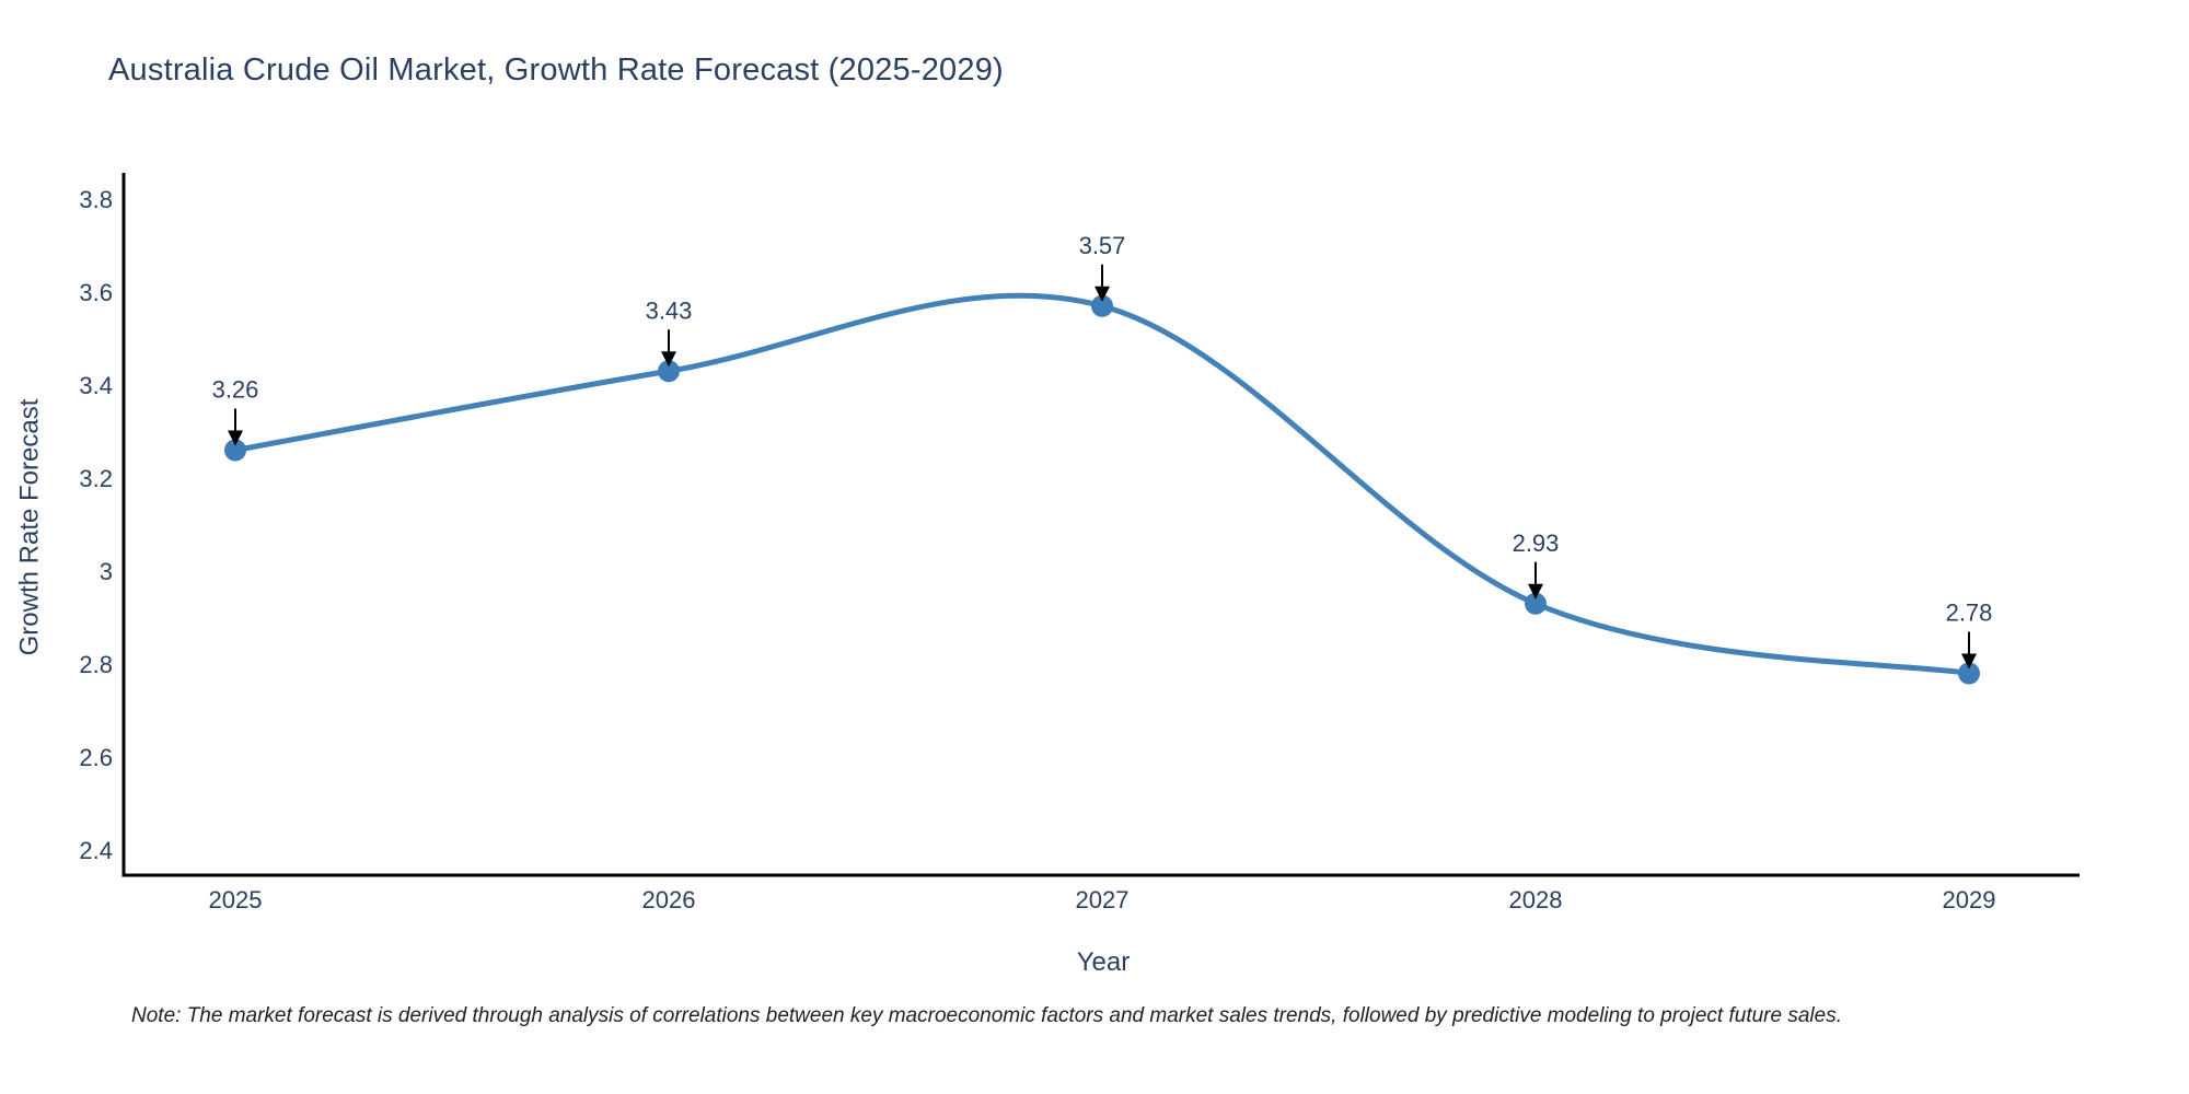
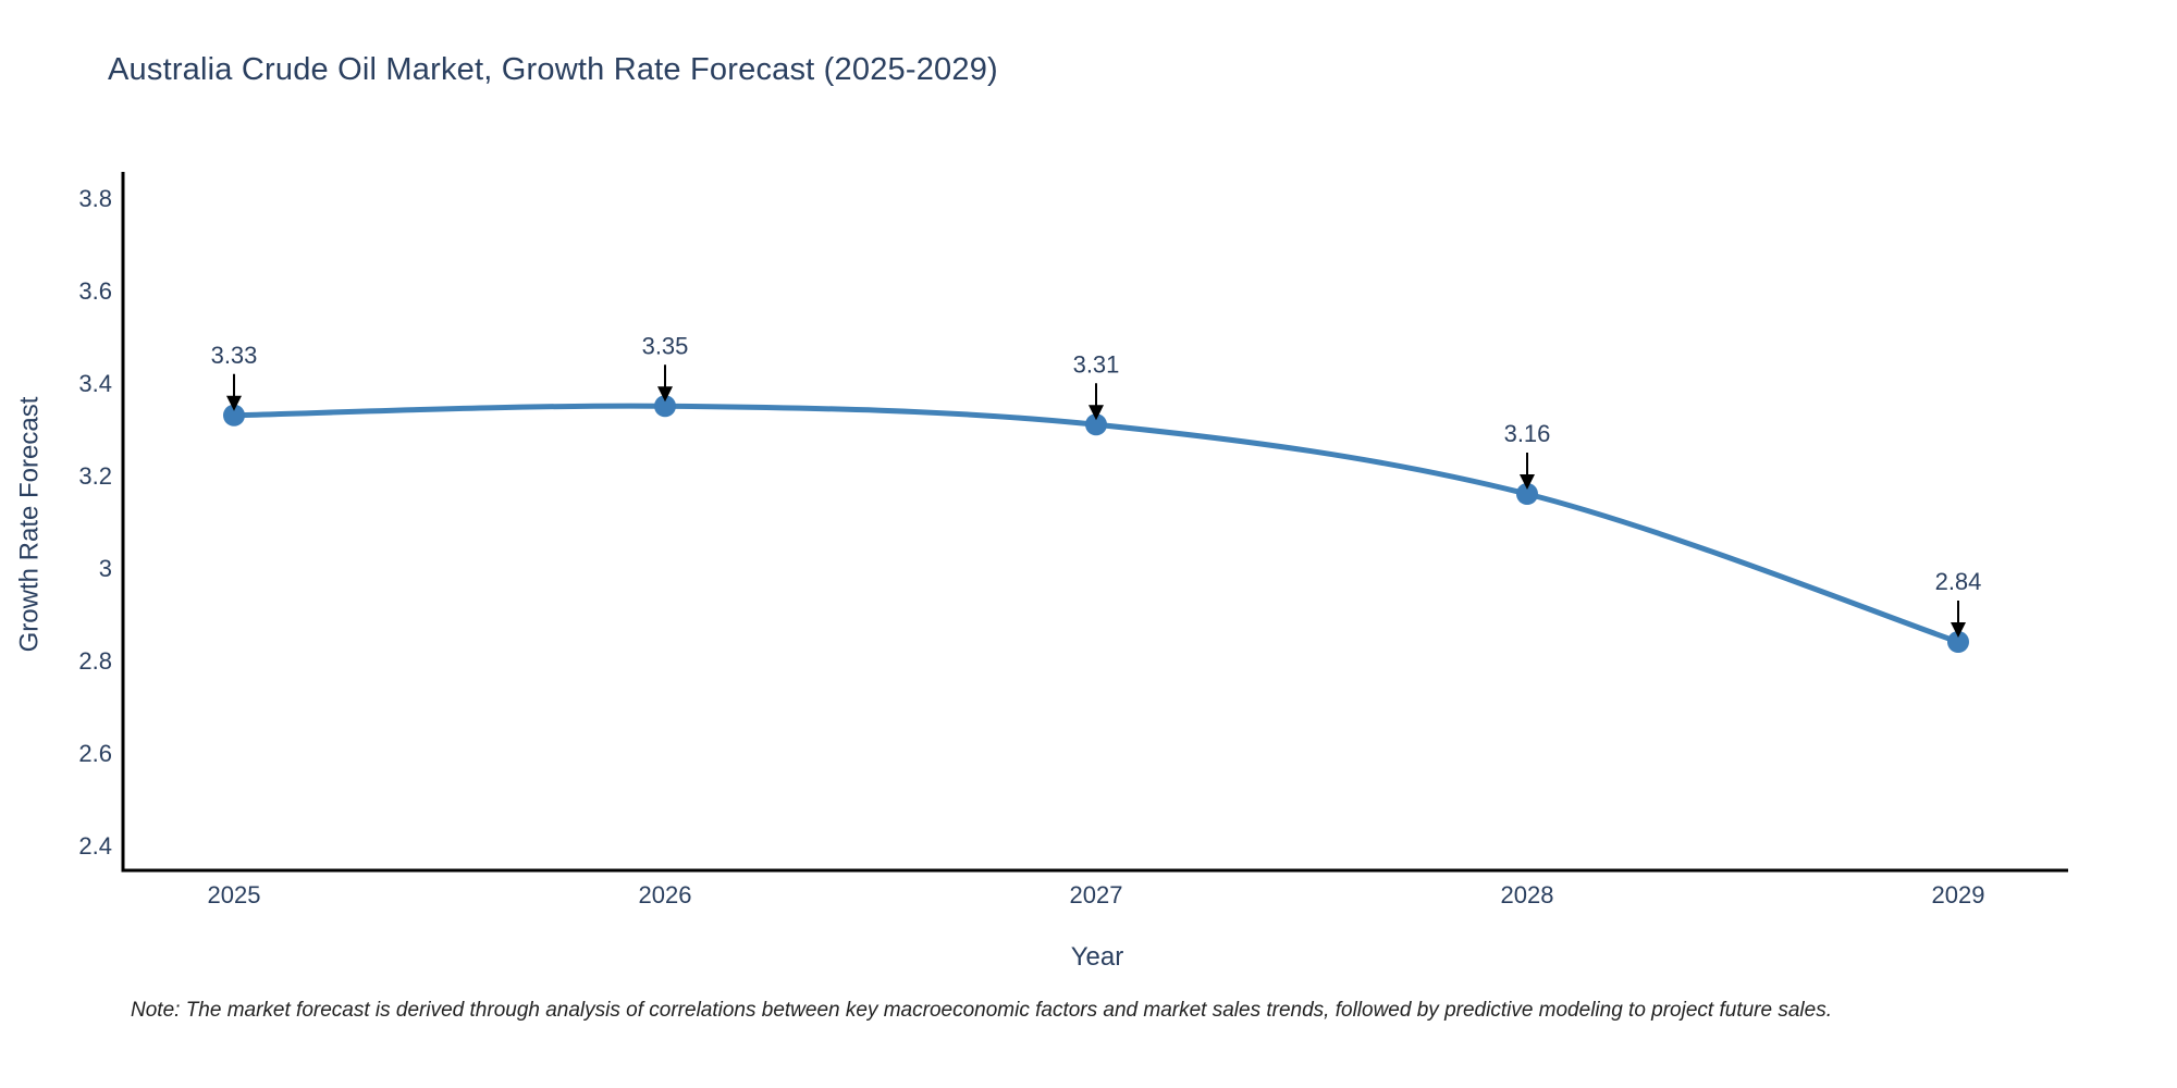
2025: 3.26 -> 3.33
2026: 3.43 -> 3.35
2027: 3.57 -> 3.31
2028: 2.93 -> 3.16
2029: 2.78 -> 2.84
